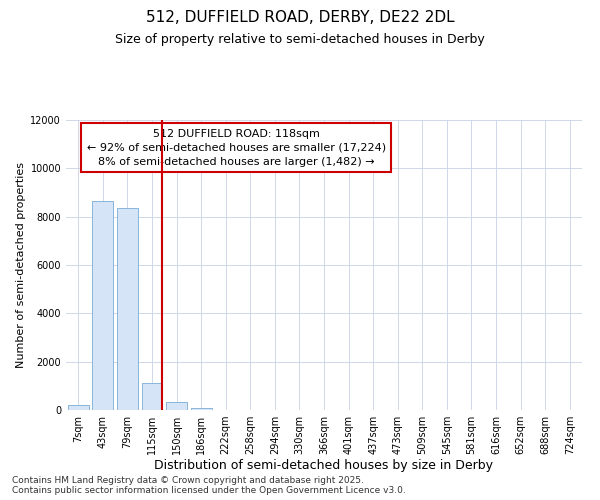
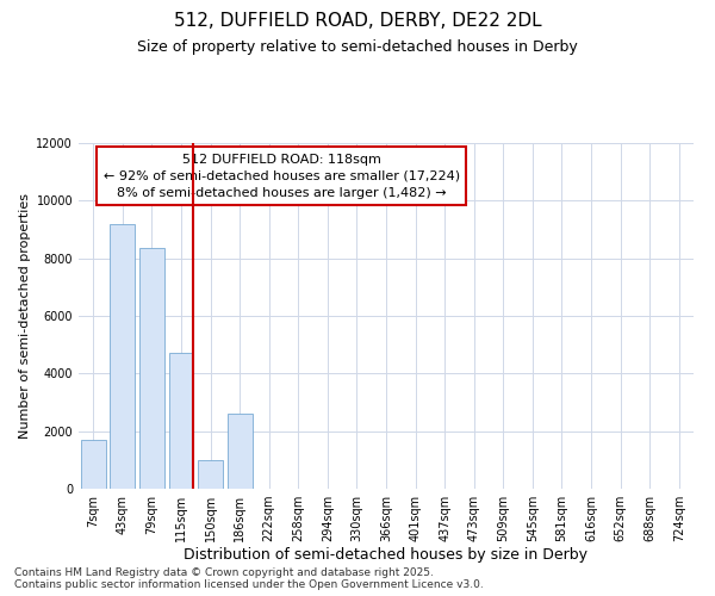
7sqm: 200 -> 1700
43sqm: 8650 -> 9200
115sqm: 1100 -> 4700
150sqm: 320 -> 1000
186sqm: 60 -> 2600
